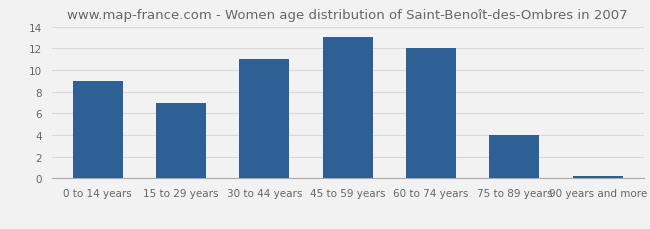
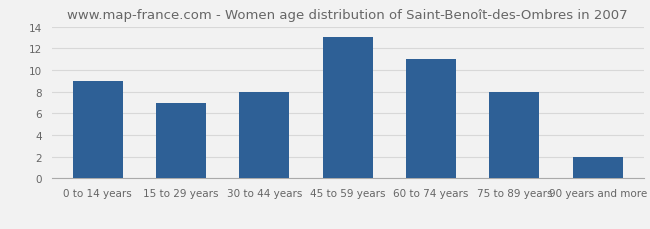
30 to 44 years: 11.0 -> 8.0
60 to 74 years: 12.0 -> 11.0
75 to 89 years: 4.0 -> 8.0
90 years and more: 0.2 -> 2.0
